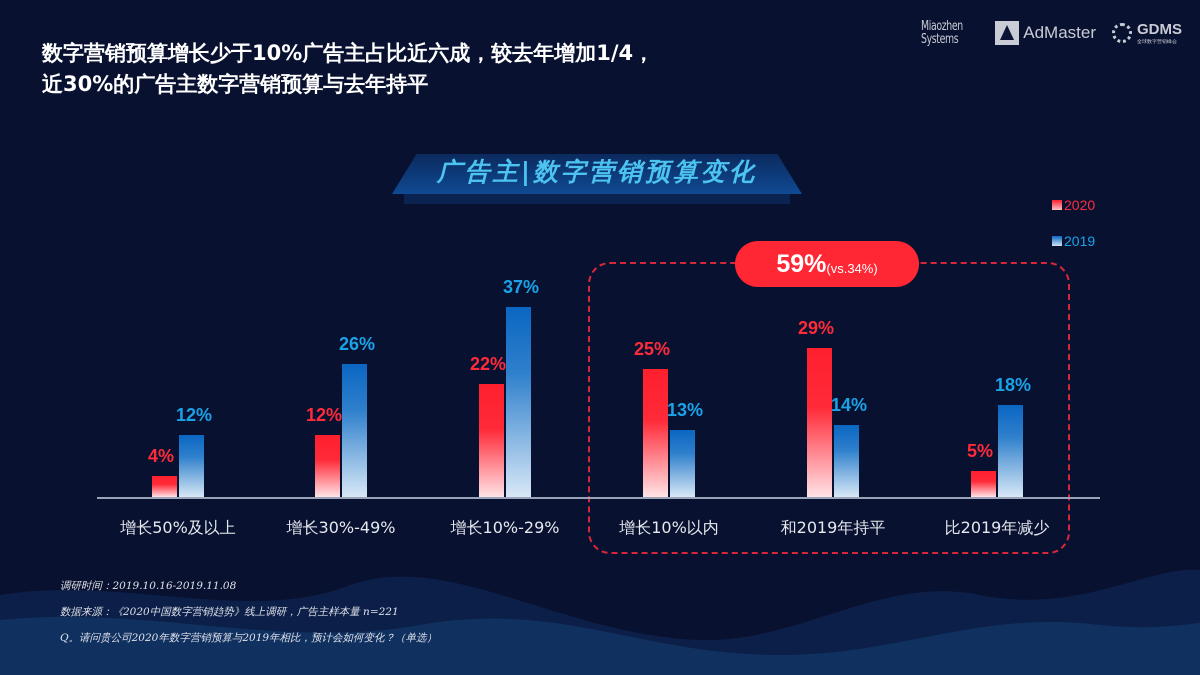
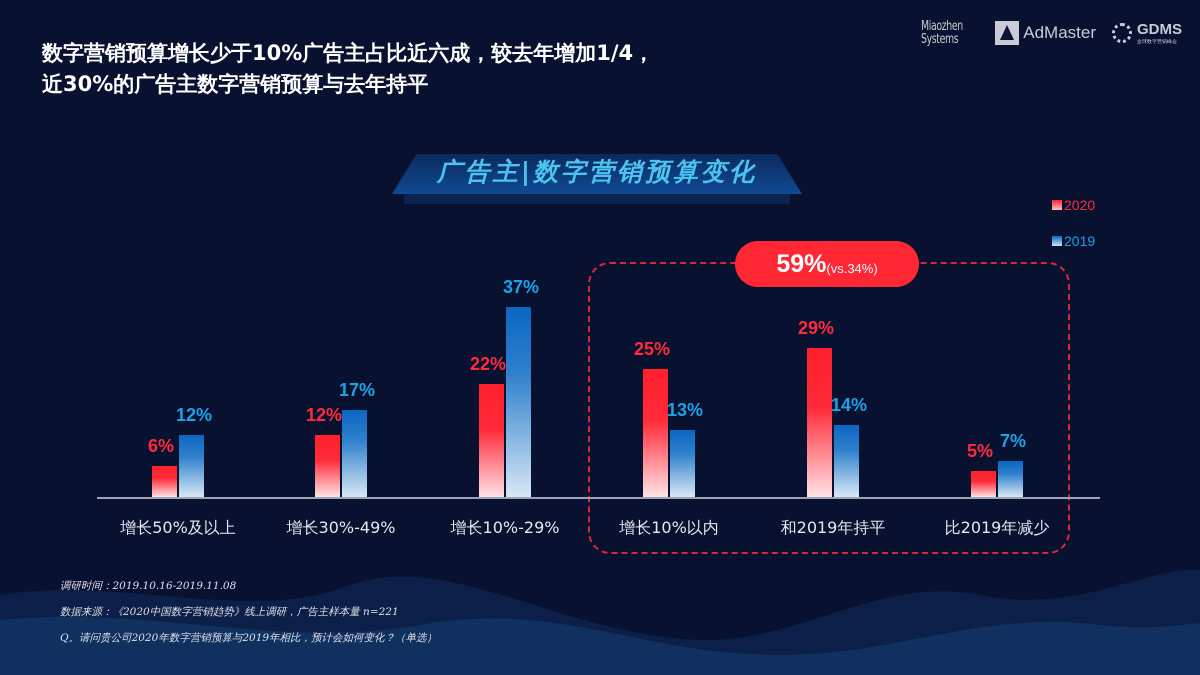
2020/增长50%及以上: 4% -> 6%
2019/增长30%-49%: 26% -> 17%
2019/比2019年减少: 18% -> 7%
